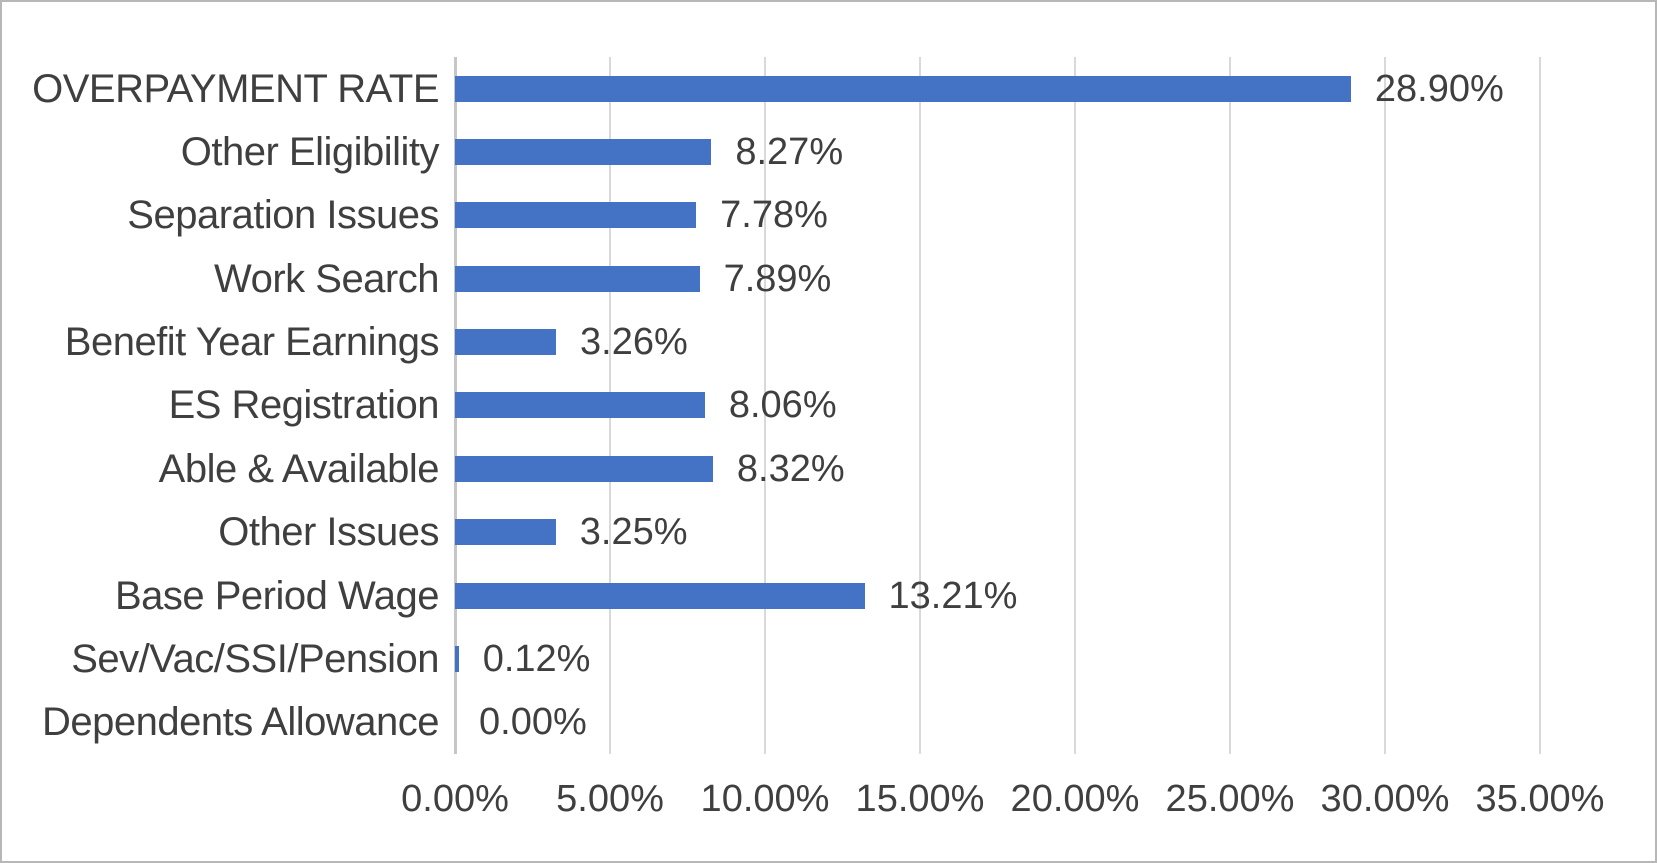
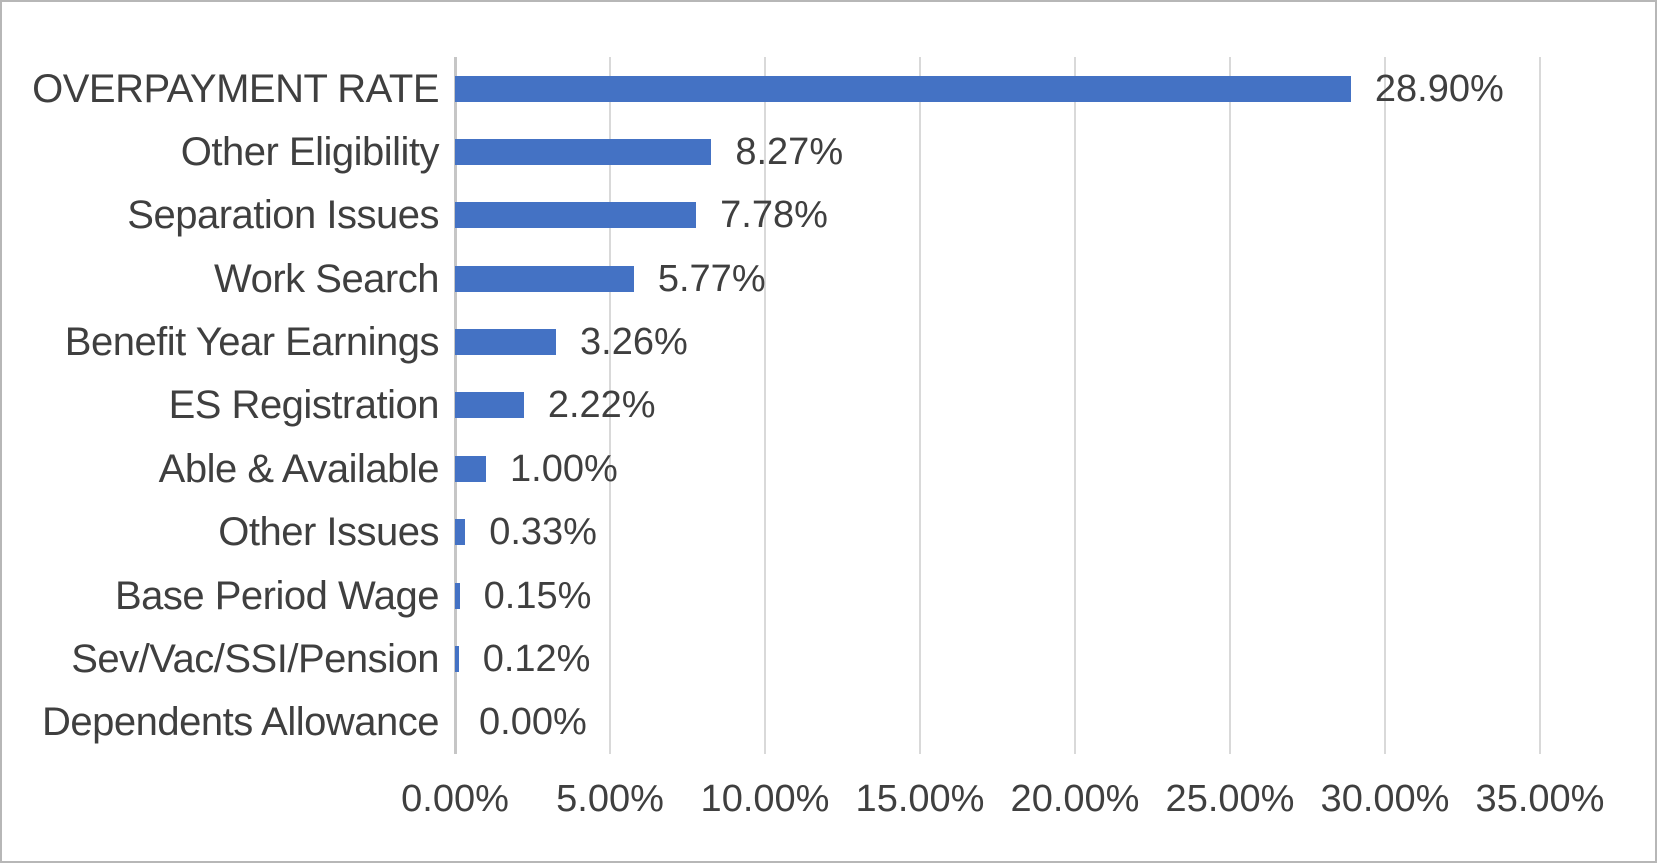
Work Search: 7.89% -> 5.77%
ES Registration: 8.06% -> 2.22%
Able & Available: 8.32% -> 1.00%
Other Issues: 3.25% -> 0.33%
Base Period Wage: 13.21% -> 0.15%
